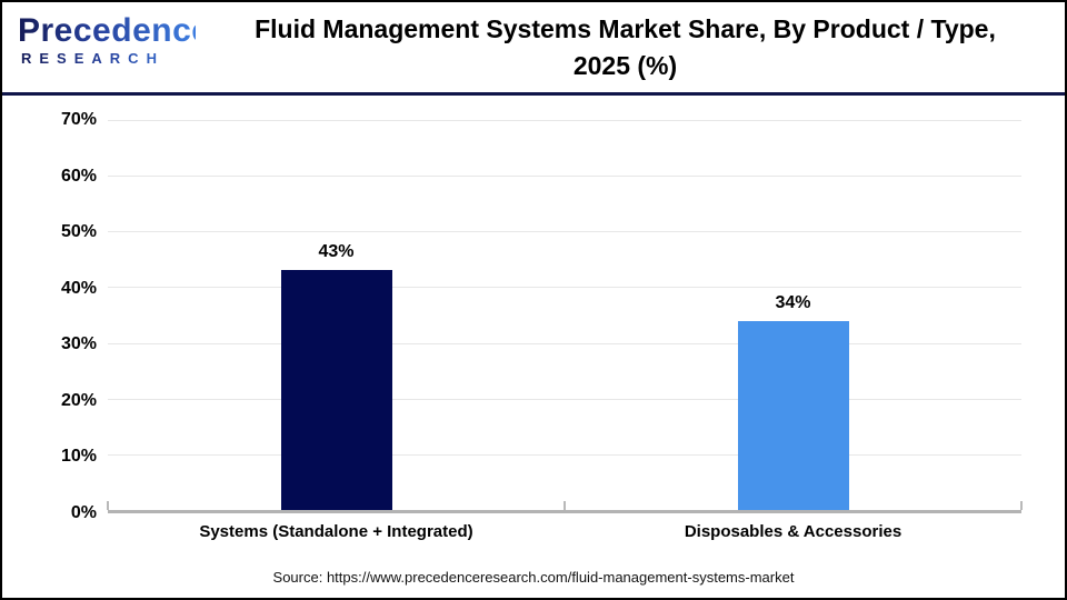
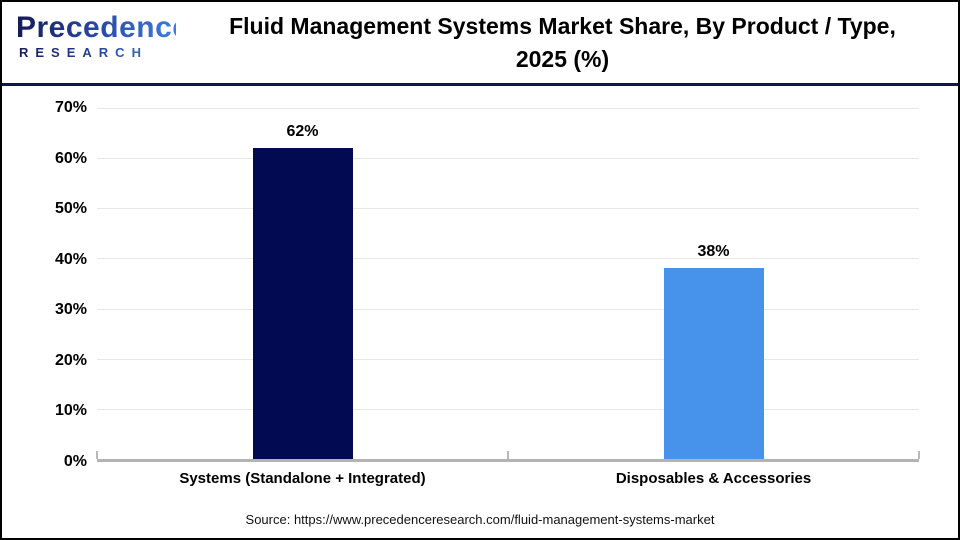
Systems (Standalone + Integrated): 43% -> 62%
Disposables & Accessories: 34% -> 38%
